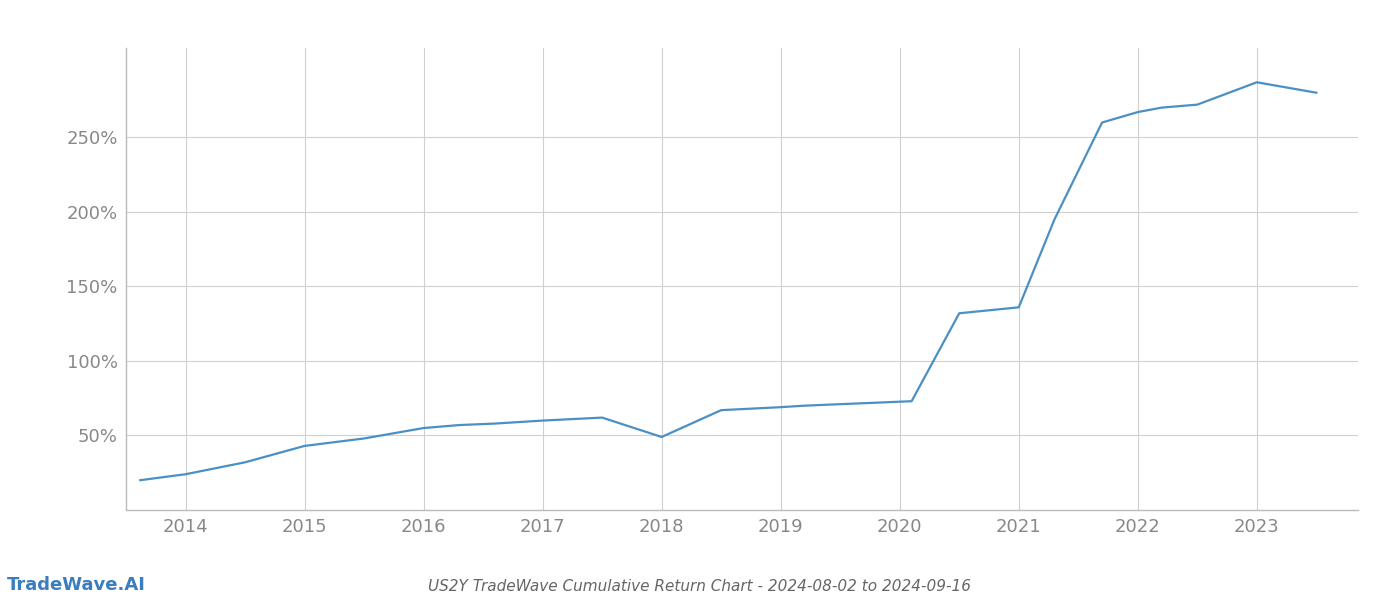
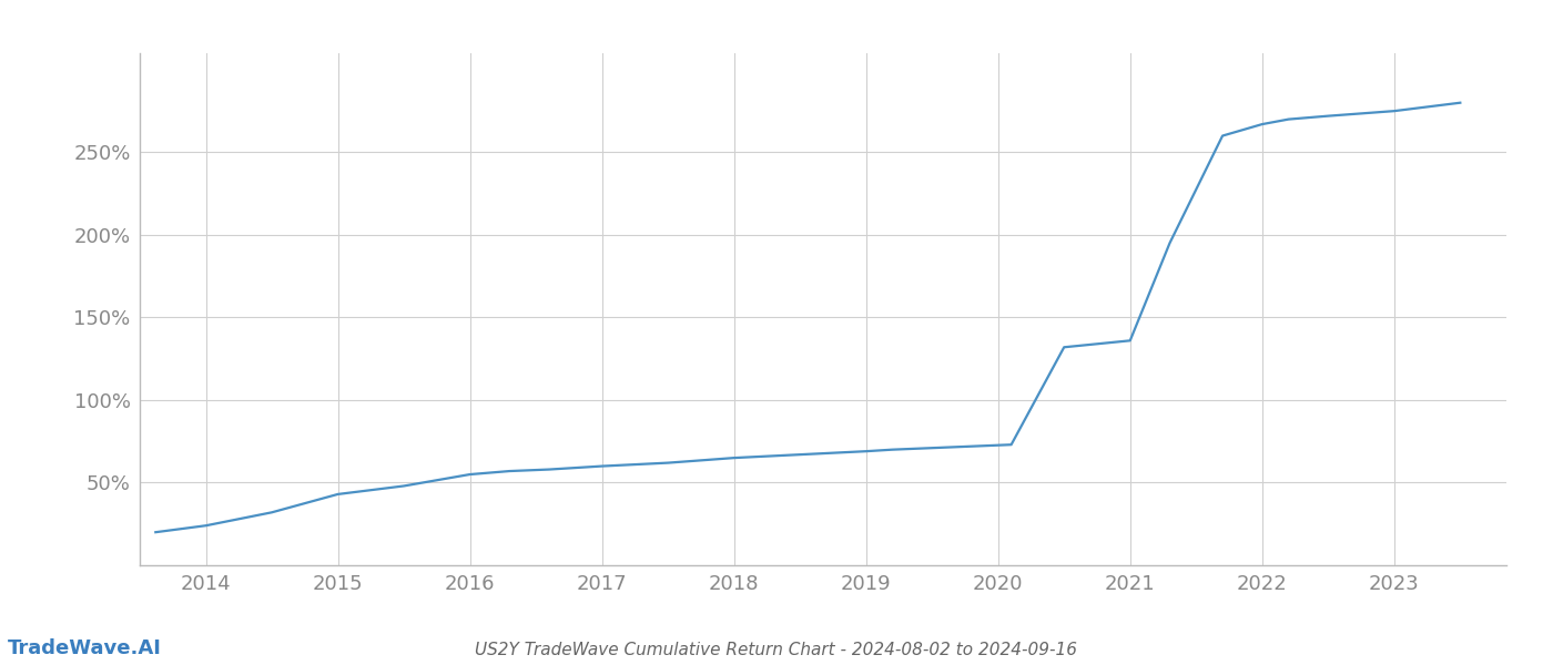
2018: 49% -> 65%
2023: 287% -> 275%
